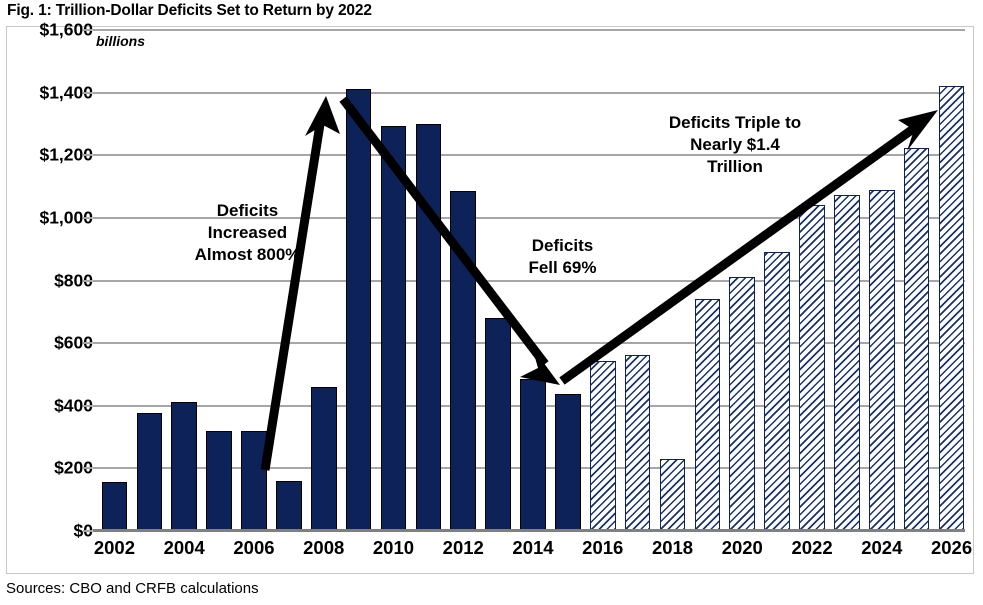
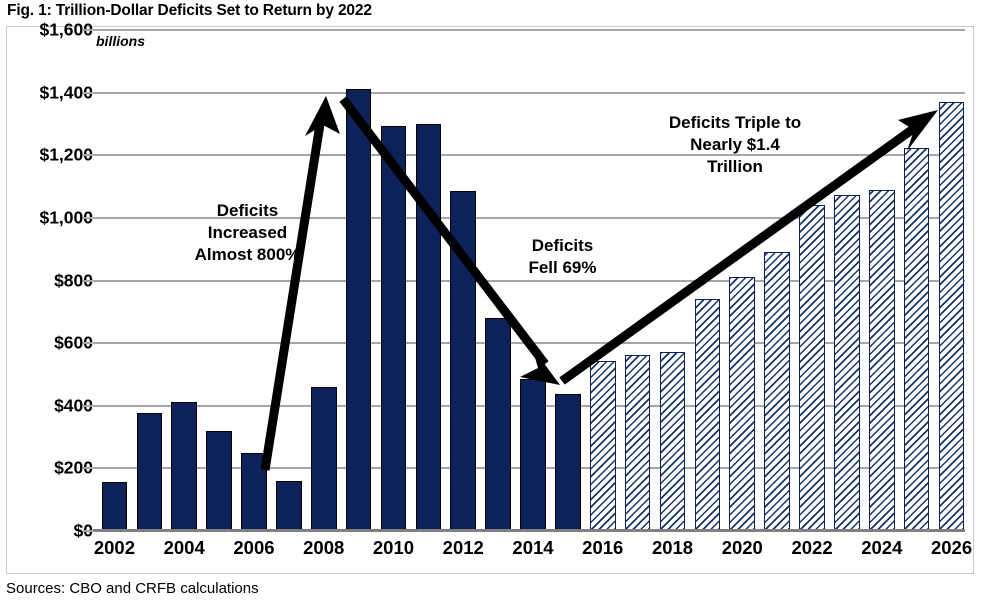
2006: $320 -> $250
2018: $230 -> $570
2026: $1420 -> $1370
